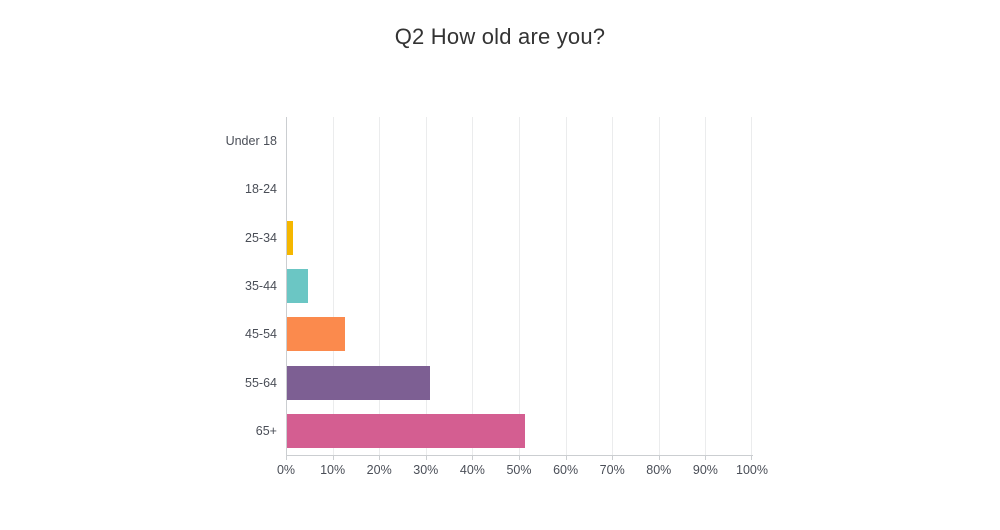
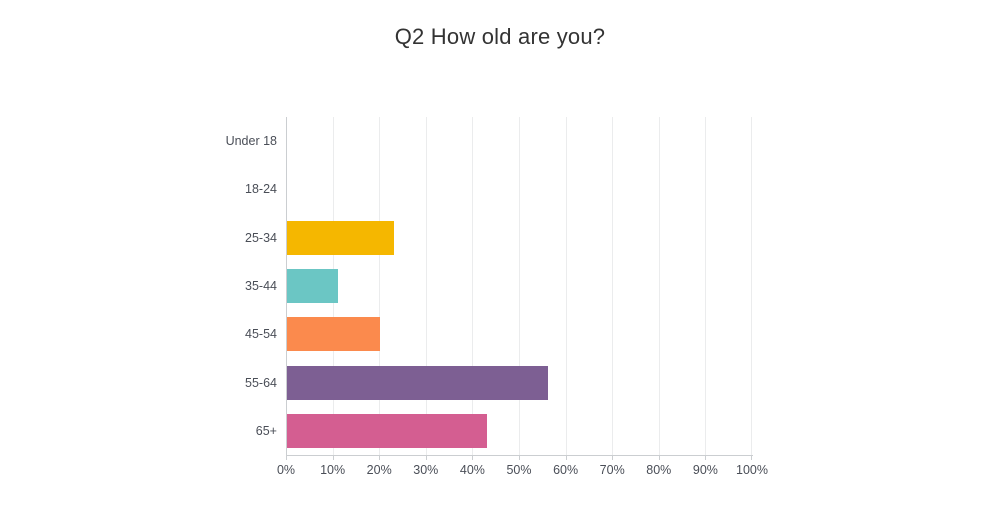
25-34: 1% -> 23%
35-44: 4% -> 11%
45-54: 12% -> 20%
55-64: 31% -> 56%
65+: 51% -> 43%
